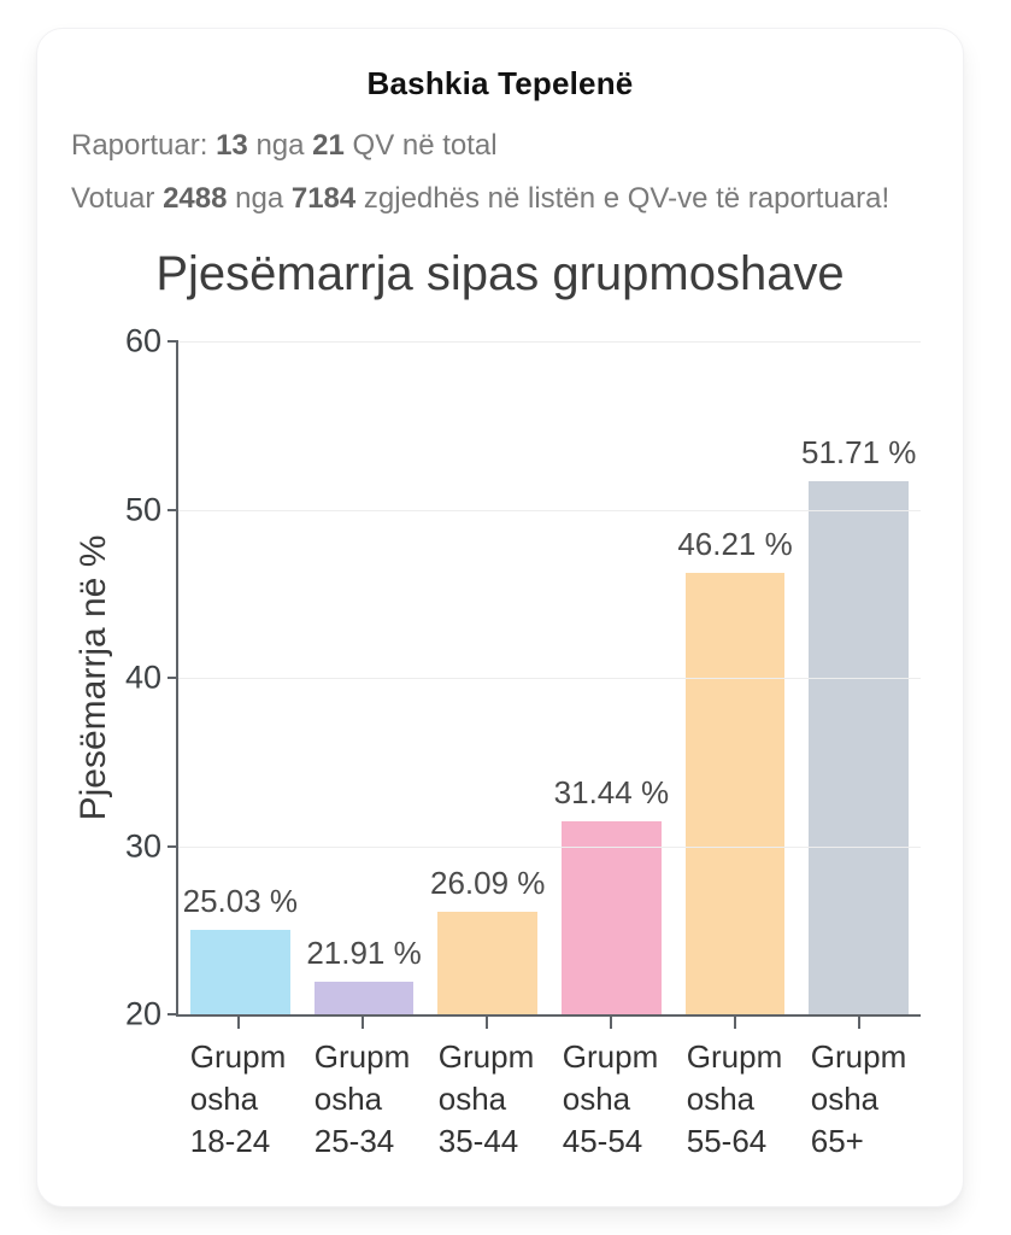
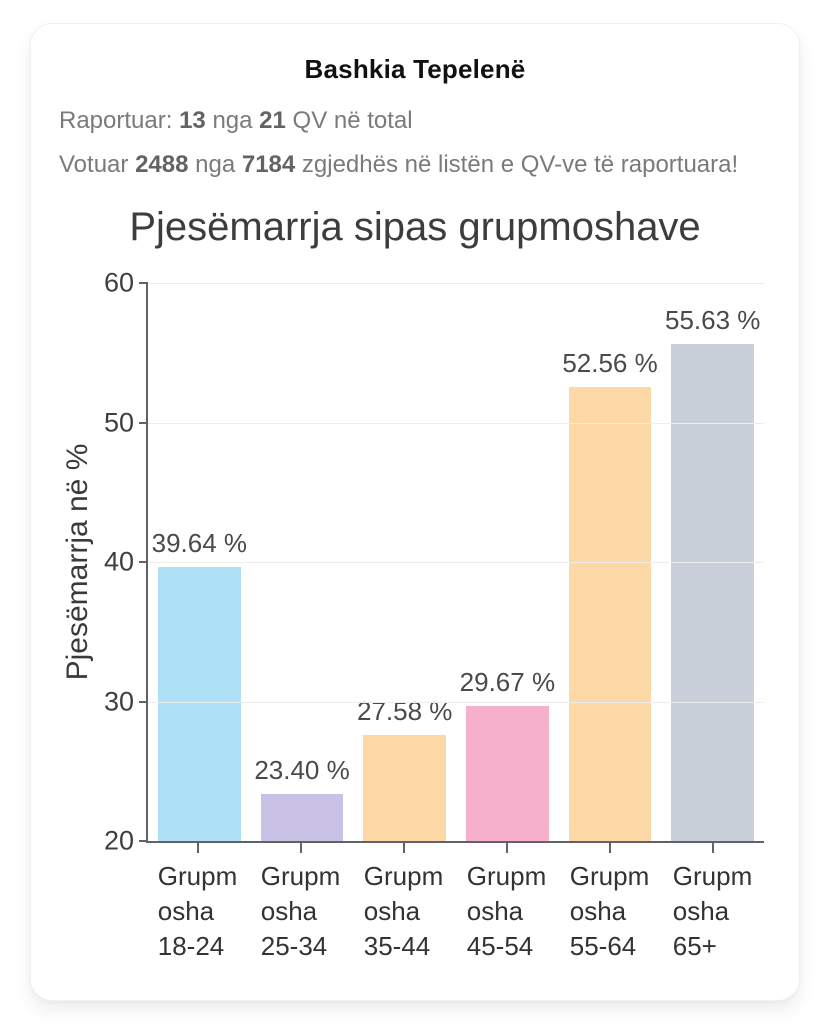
Grupmosha 18-24: 25.03 -> 39.64
Grupmosha 25-34: 21.91 -> 23.40
Grupmosha 35-44: 26.09 -> 27.58
Grupmosha 45-54: 31.44 -> 29.67
Grupmosha 55-64: 46.21 -> 52.56
Grupmosha 65+: 51.71 -> 55.63
